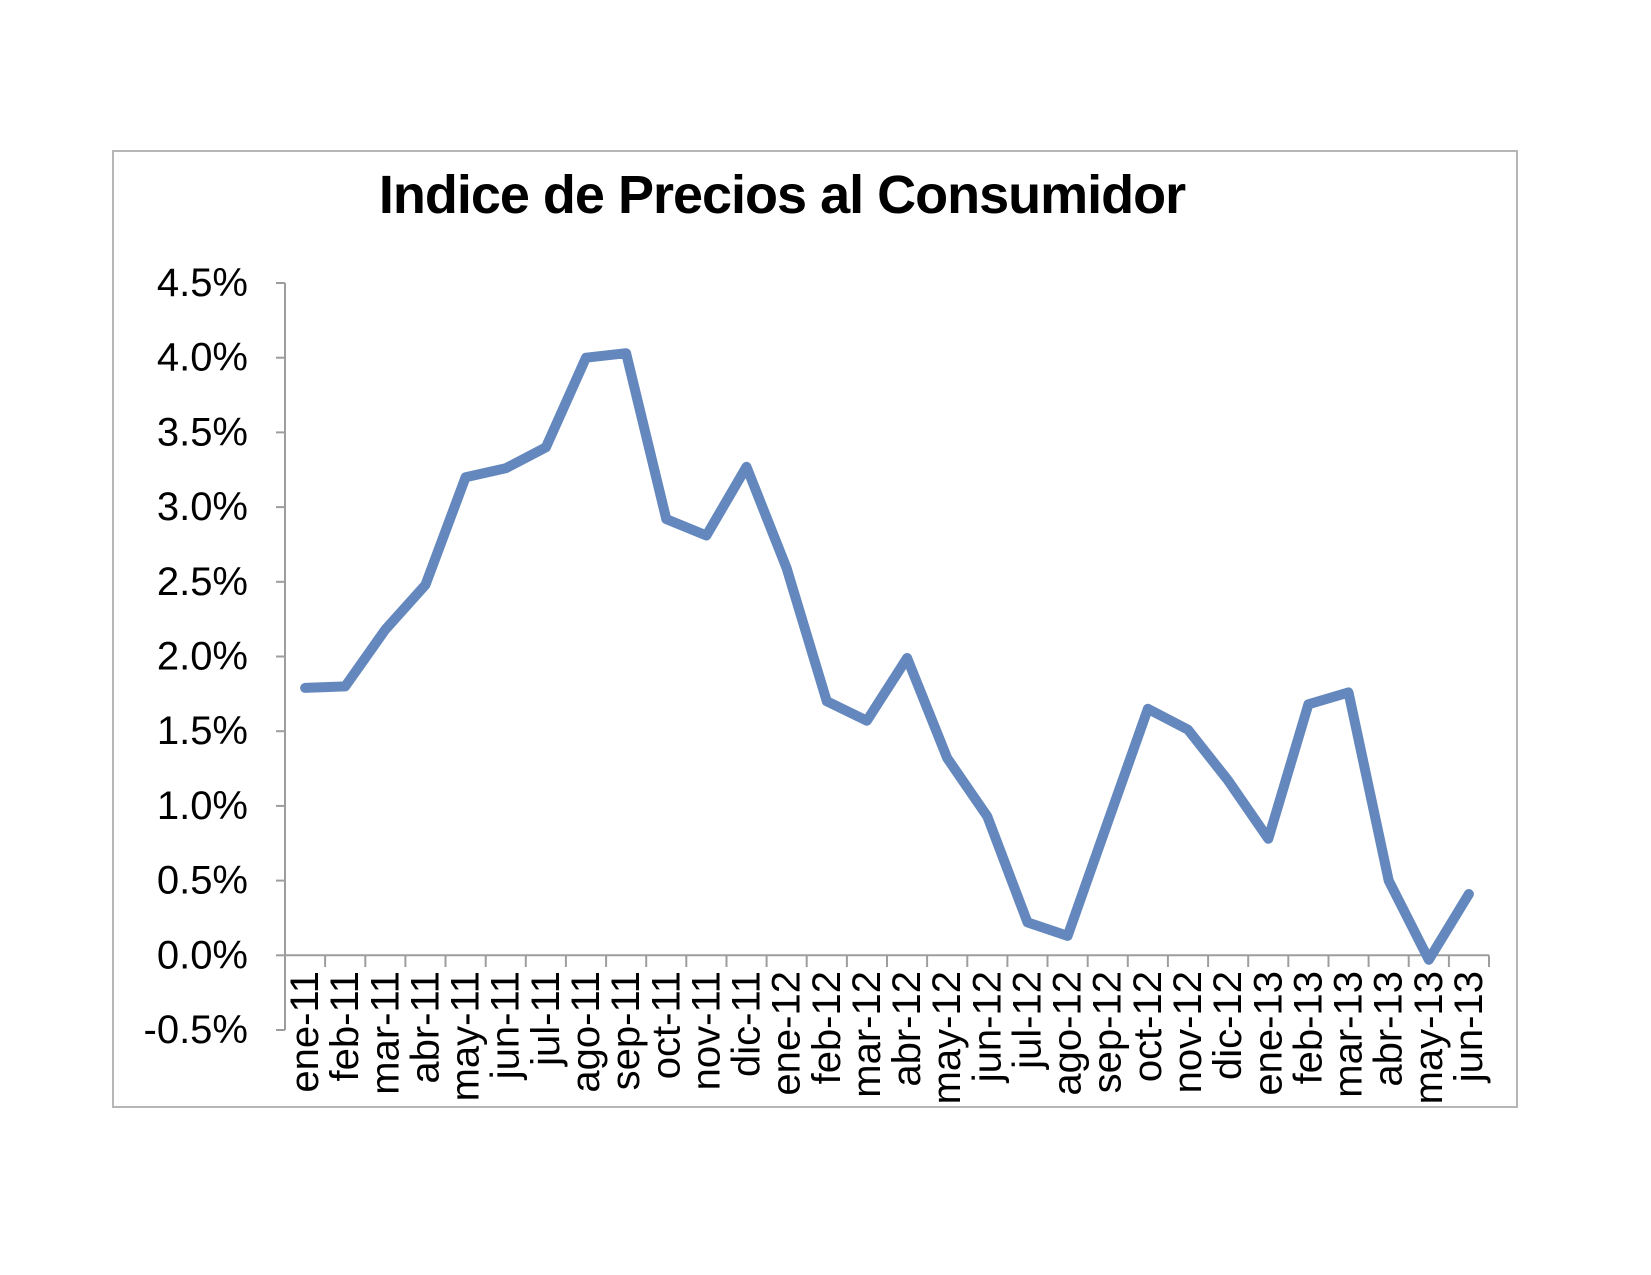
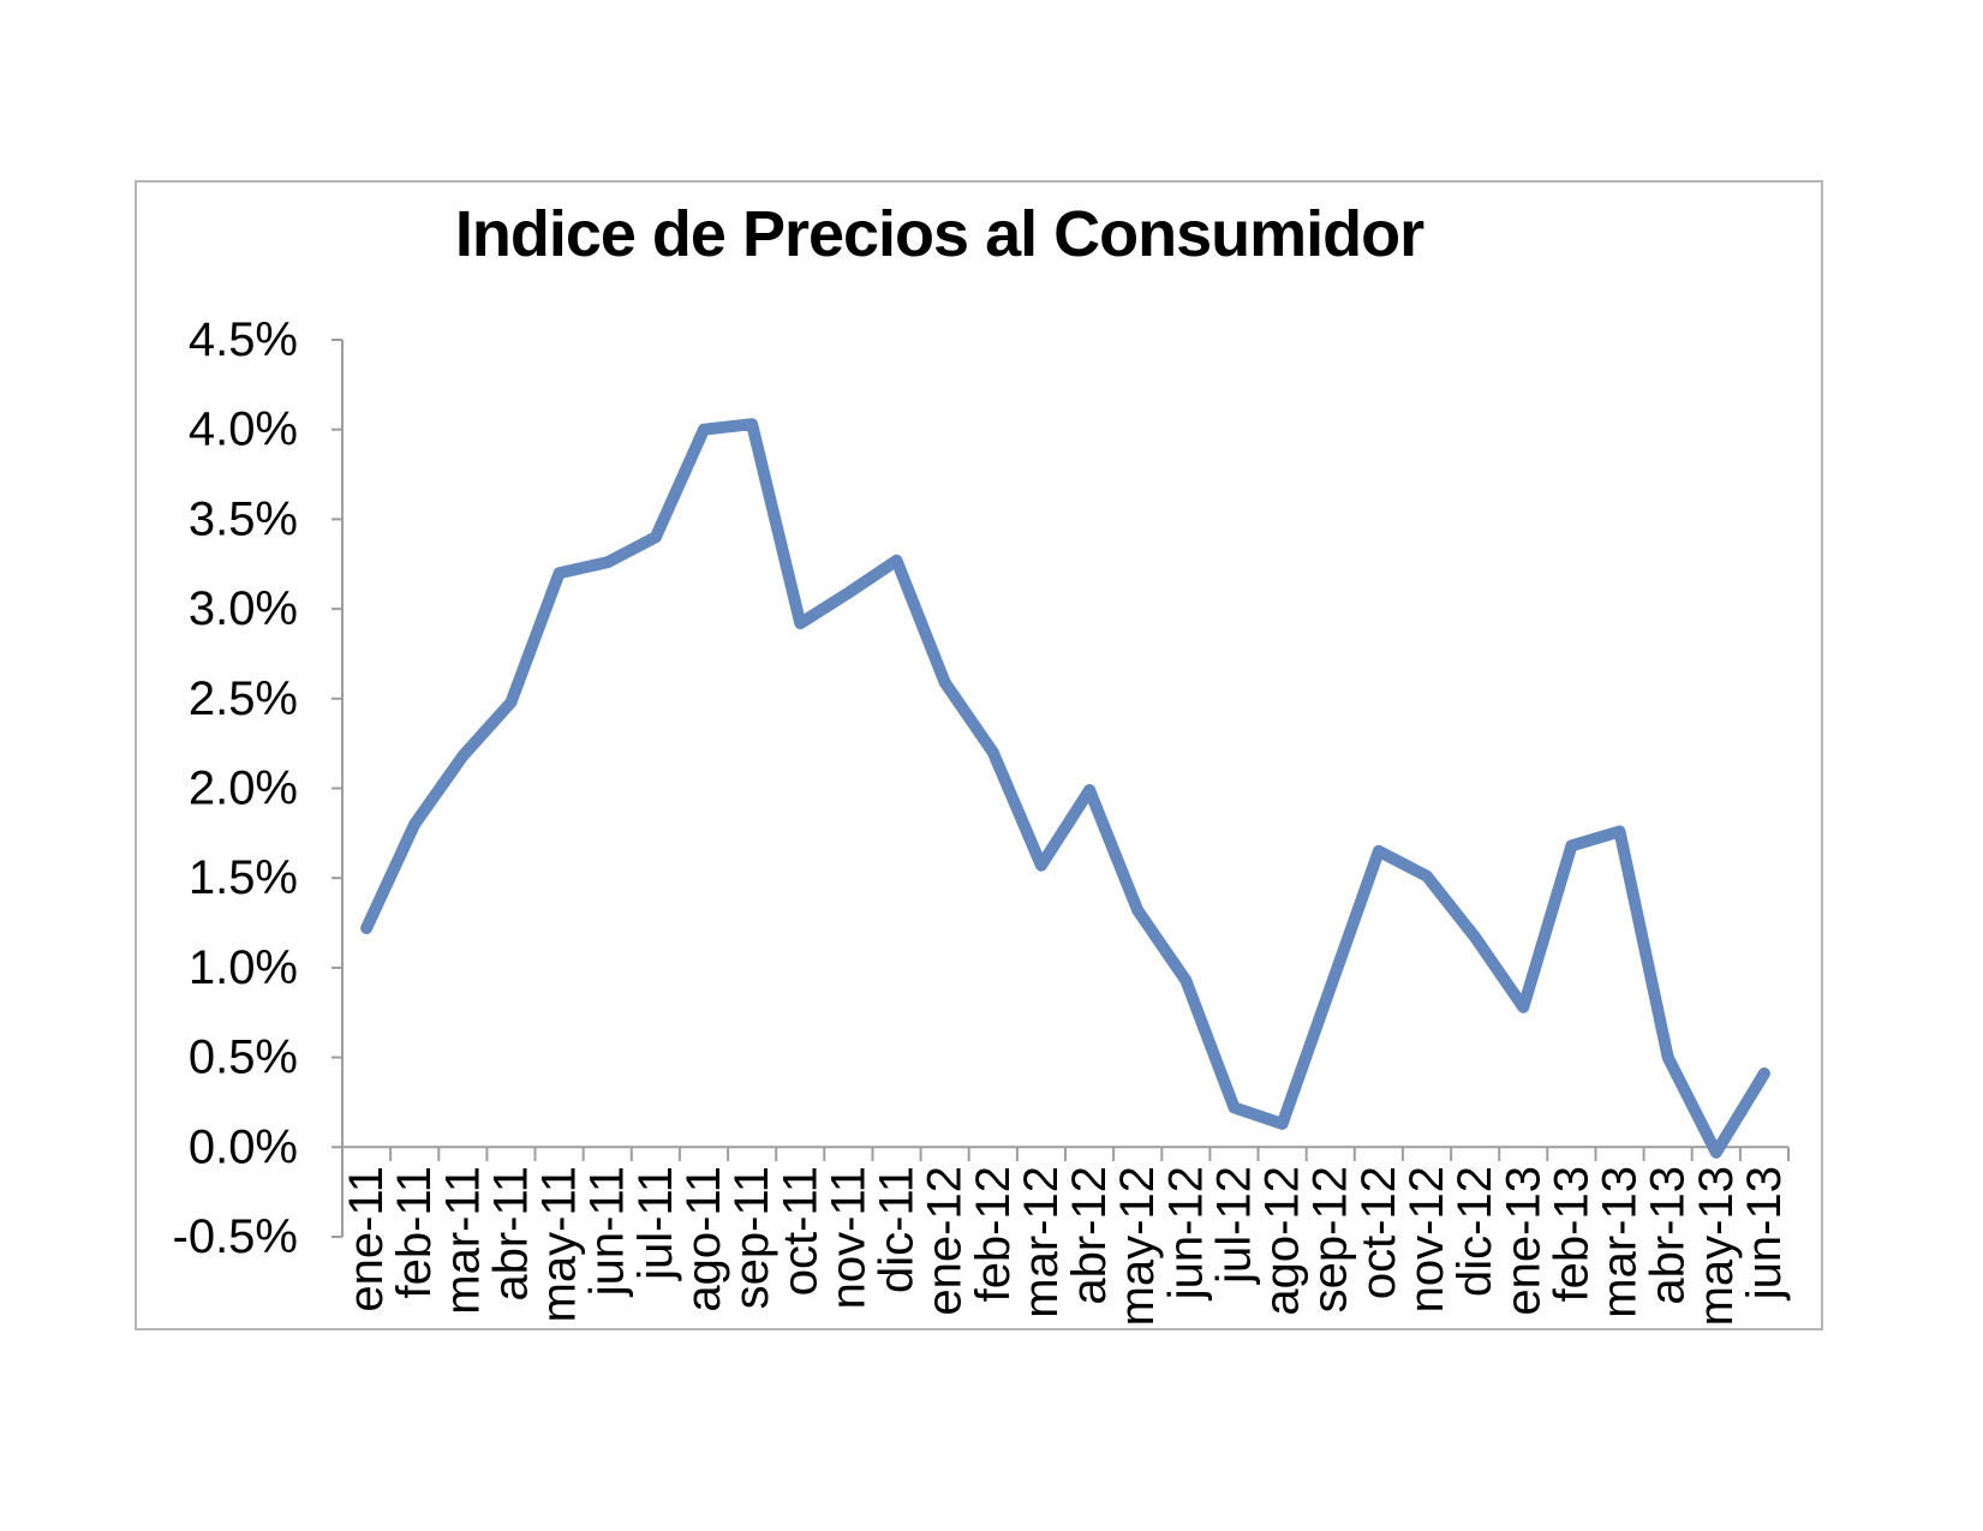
ene-11: 1.79% -> 1.22%
nov-11: 2.81% -> 3.09%
feb-12: 1.70% -> 2.20%
